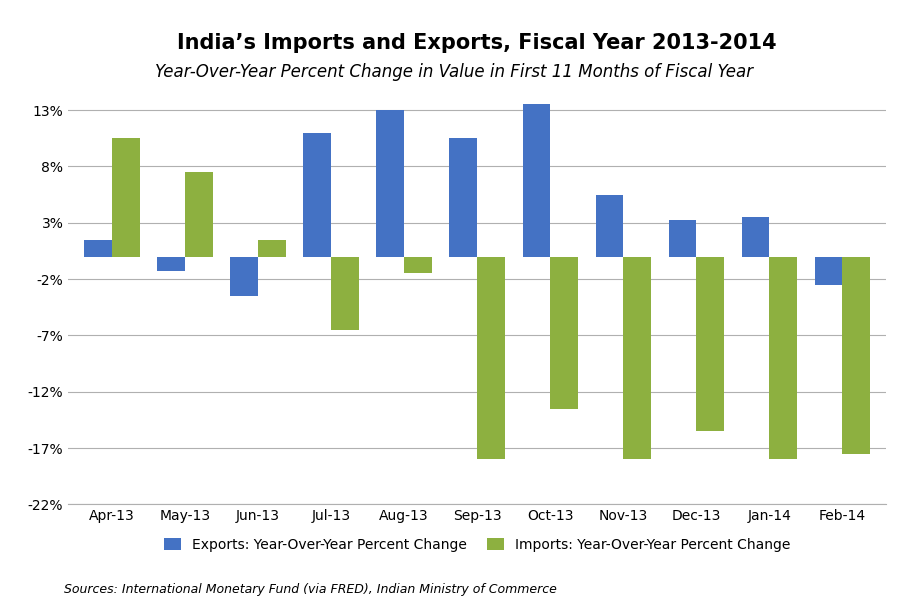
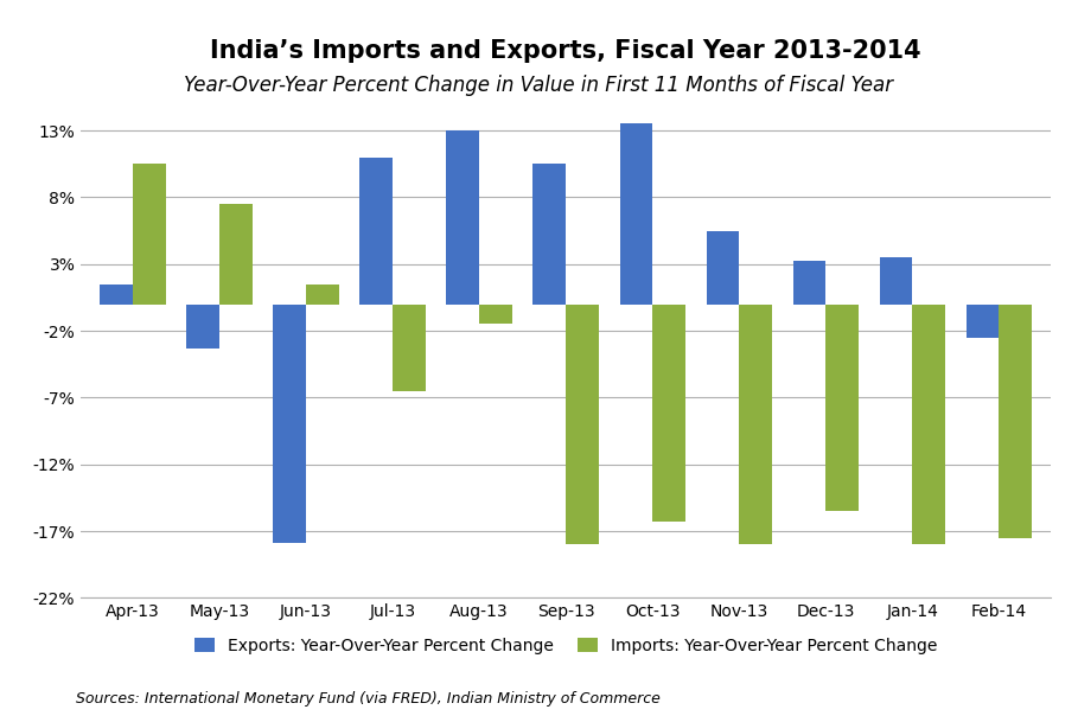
Exports: Year-Over-Year Percent Change/May-13: -1.3% -> -3.3%
Exports: Year-Over-Year Percent Change/Jun-13: -3.5% -> -17.9%
Imports: Year-Over-Year Percent Change/Oct-13: -13.5% -> -16.3%
